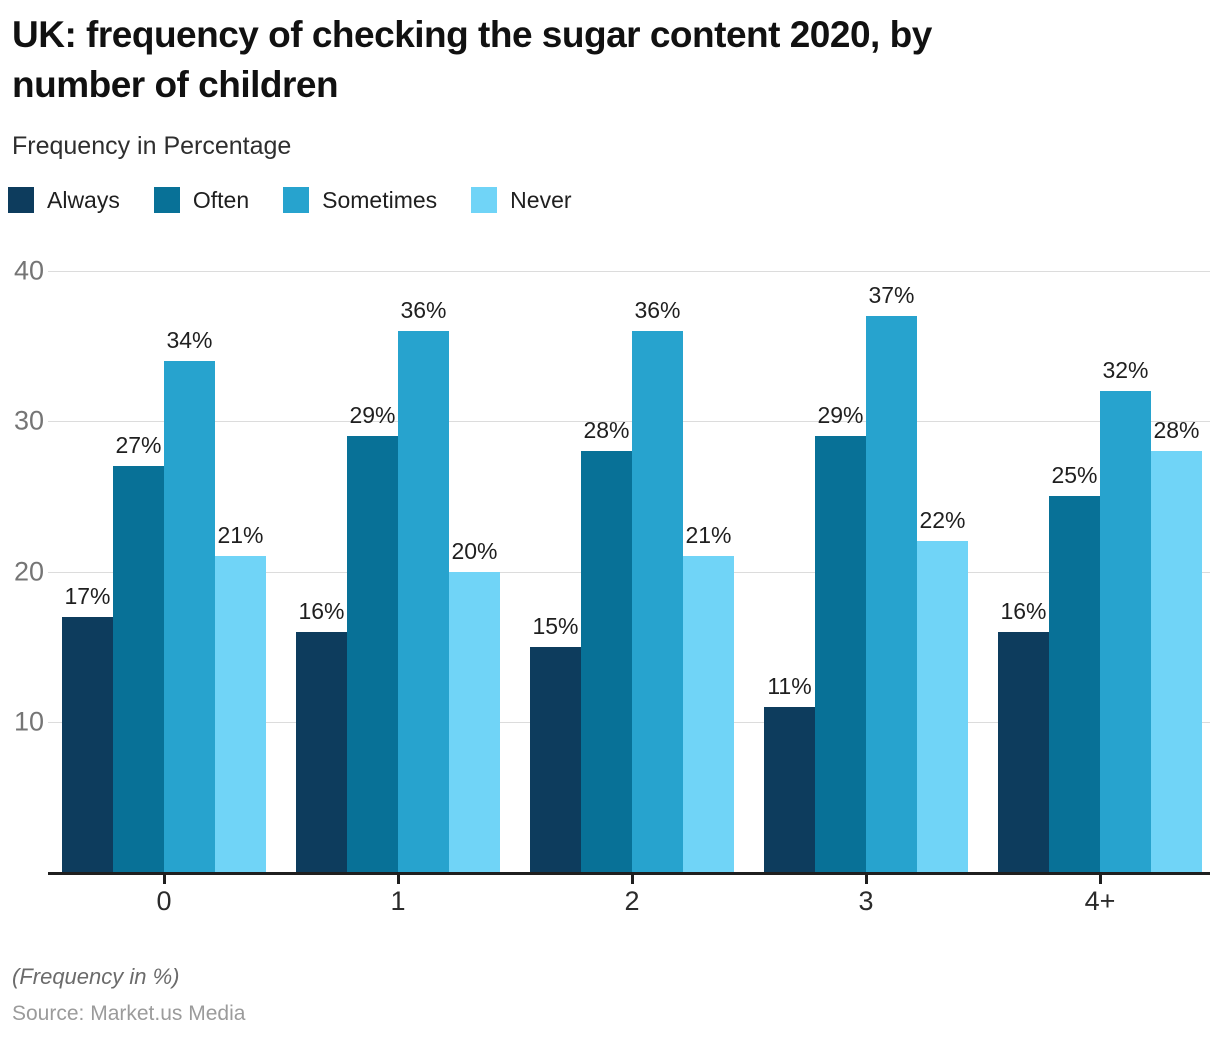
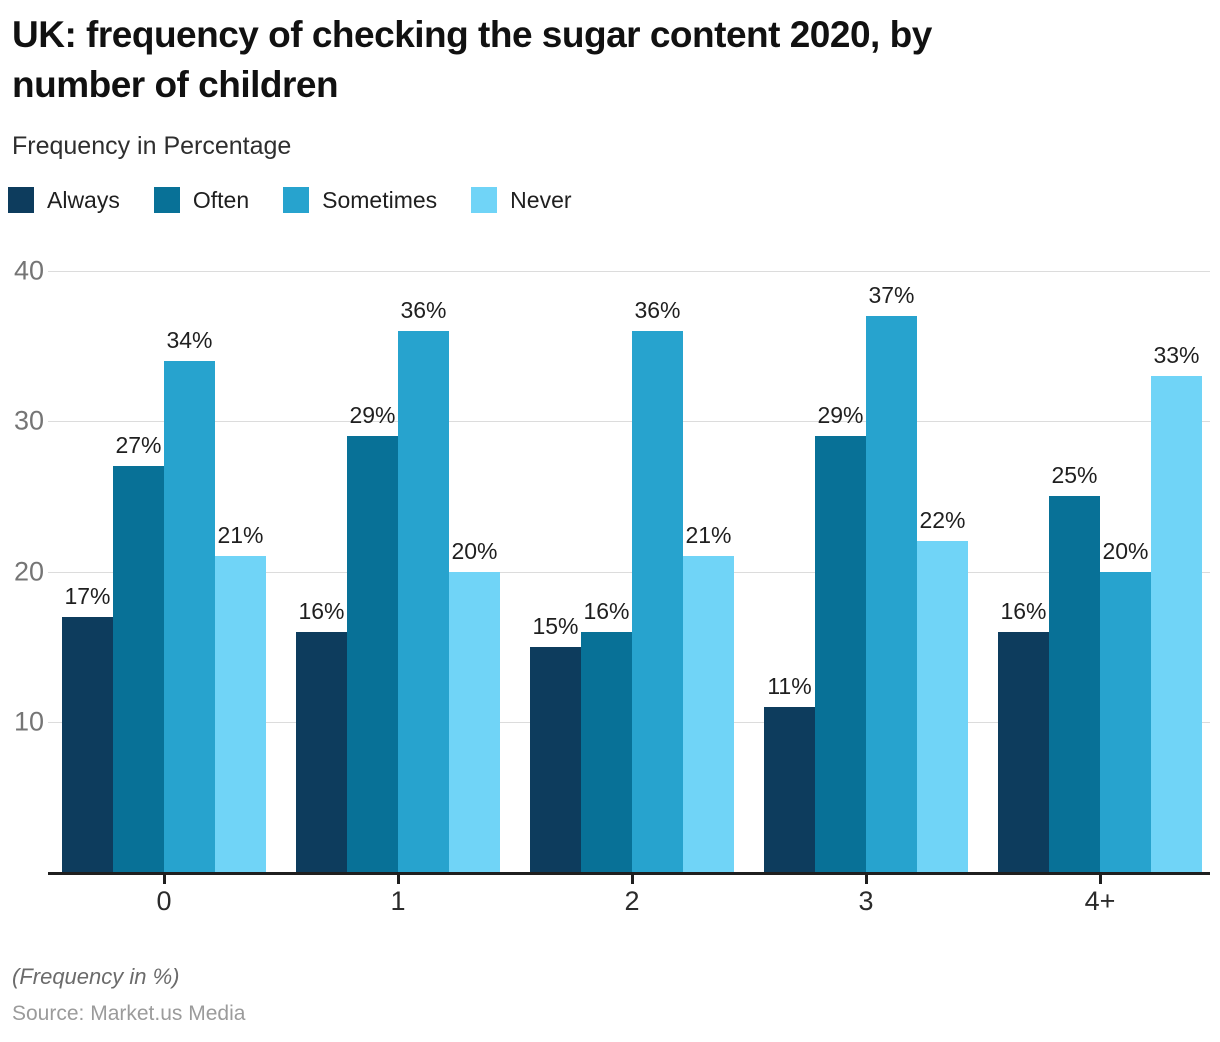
Often/2: 28% -> 16%
Sometimes/4+: 32% -> 20%
Never/4+: 28% -> 33%
